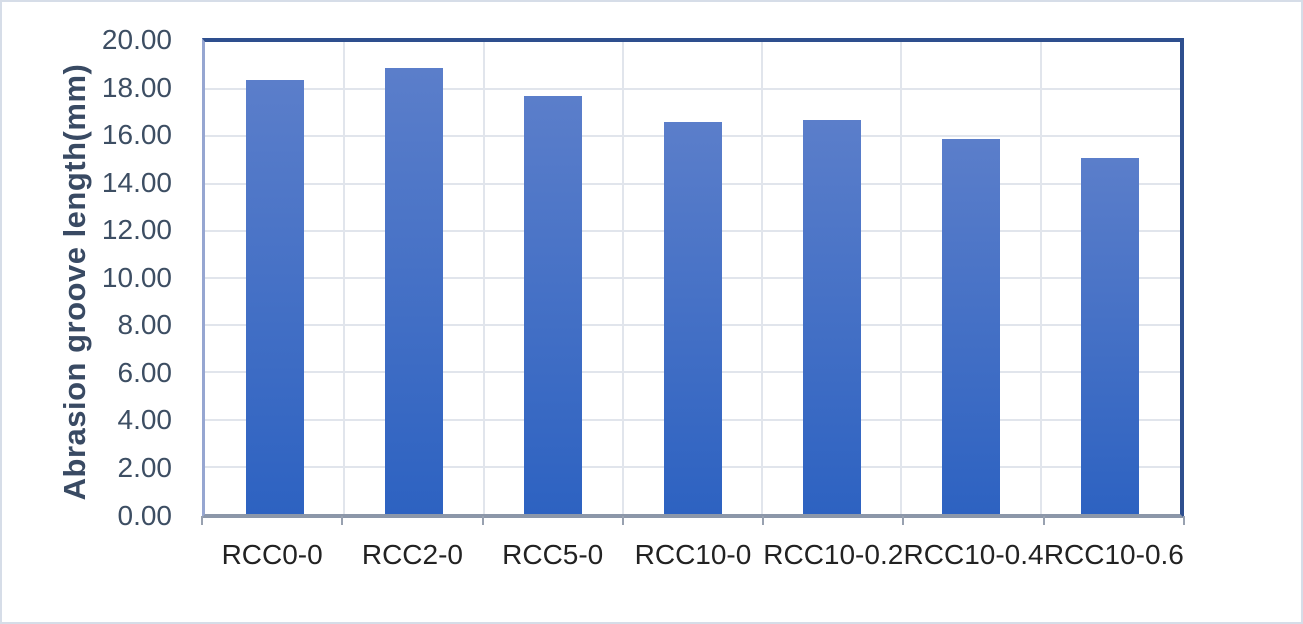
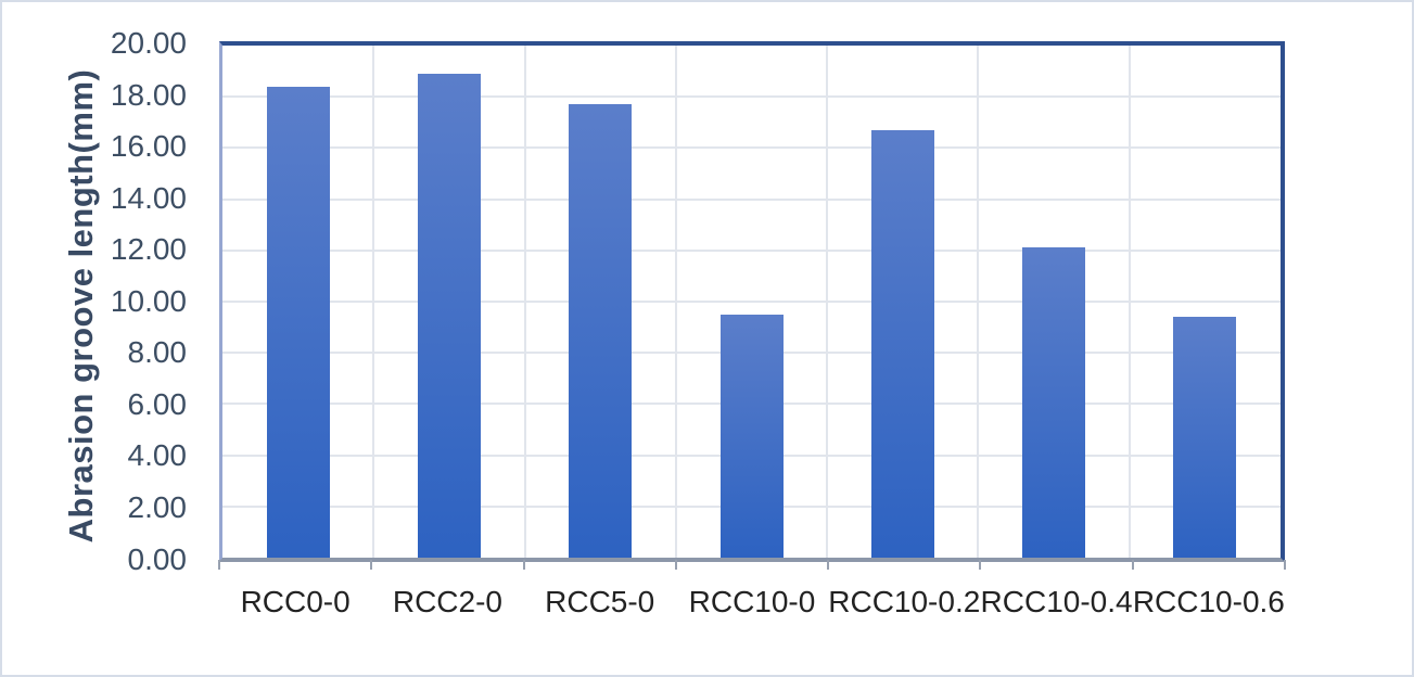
RCC10-0: 16.6 -> 9.5
RCC10-0.4: 15.9 -> 12.1
RCC10-0.6: 15.1 -> 9.4
